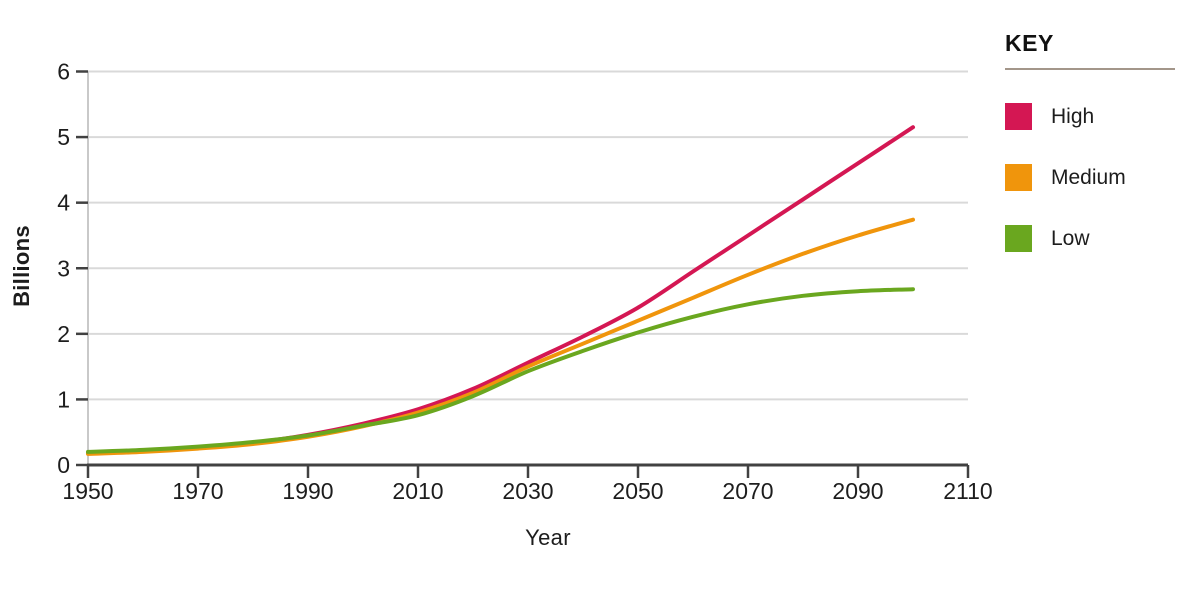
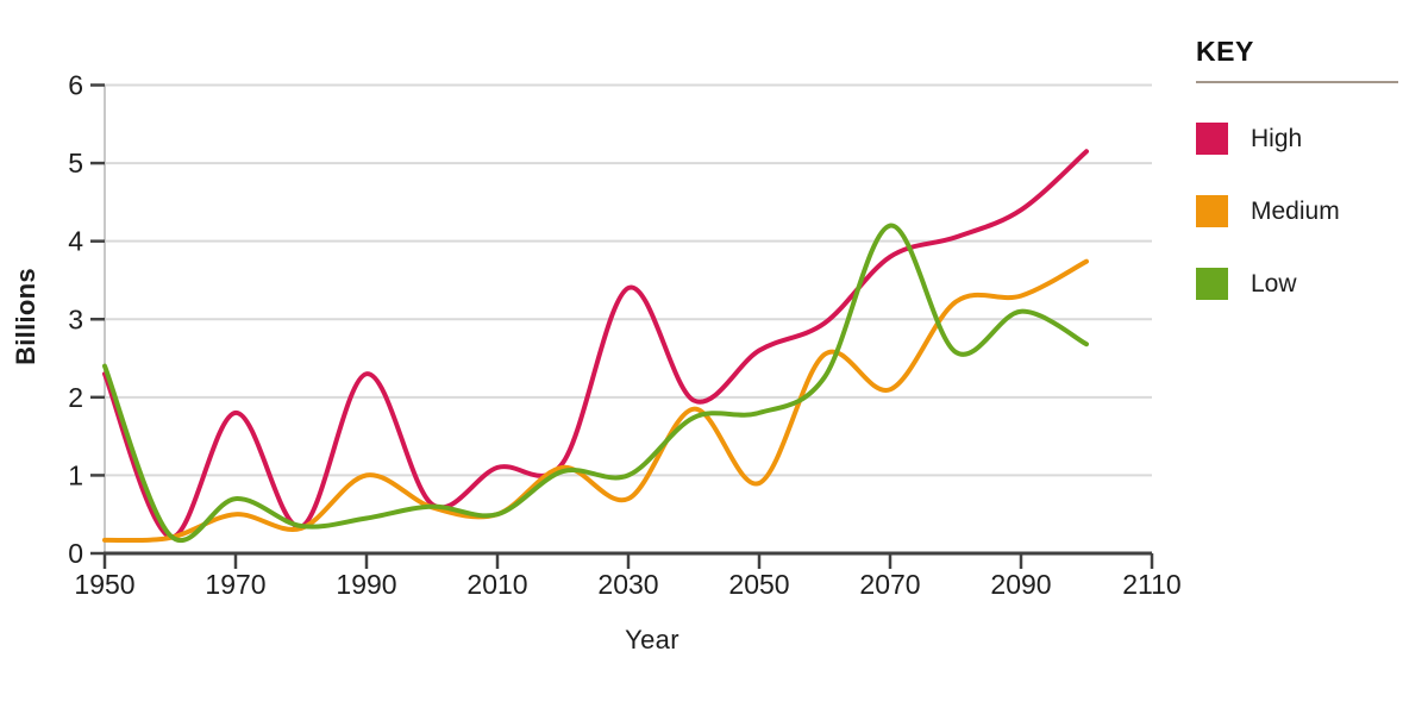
High/1950: 0.2 -> 2.3
Low/1950: 0.2 -> 2.4
High/1970: 0.3 -> 1.8
Medium/1970: 0.2 -> 0.5
Low/1970: 0.3 -> 0.7
High/1990: 0.5 -> 2.3
Medium/1990: 0.4 -> 1.0
High/2010: 0.8 -> 1.1
Medium/2010: 0.8 -> 0.5
Low/2010: 0.8 -> 0.5
High/2030: 1.6 -> 3.4
Medium/2030: 1.5 -> 0.7
Low/2030: 1.4 -> 1.0
High/2050: 2.4 -> 2.6
Medium/2050: 2.2 -> 0.9
Low/2050: 2.0 -> 1.8
High/2070: 3.5 -> 3.8
Medium/2070: 2.9 -> 2.1
Low/2070: 2.5 -> 4.2
High/2090: 4.6 -> 4.4
Medium/2090: 3.5 -> 3.3
Low/2090: 2.6 -> 3.1
